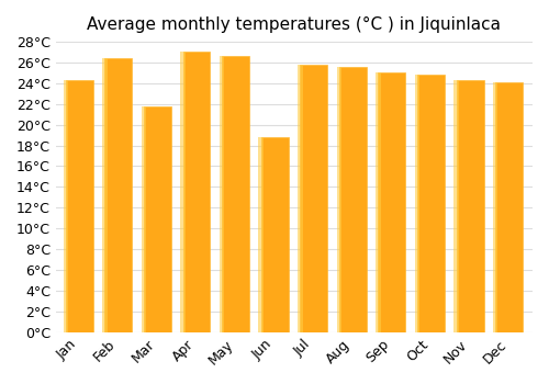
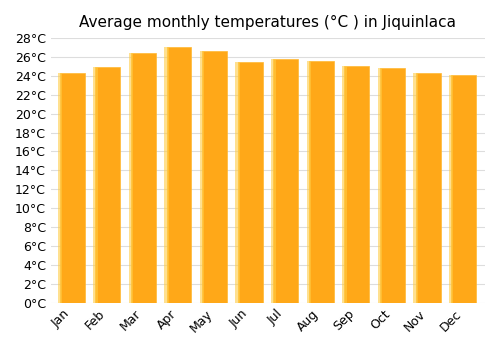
Feb: 26.4°C -> 24.9°C
Mar: 21.8°C -> 26.4°C
Jun: 18.8°C -> 25.5°C
